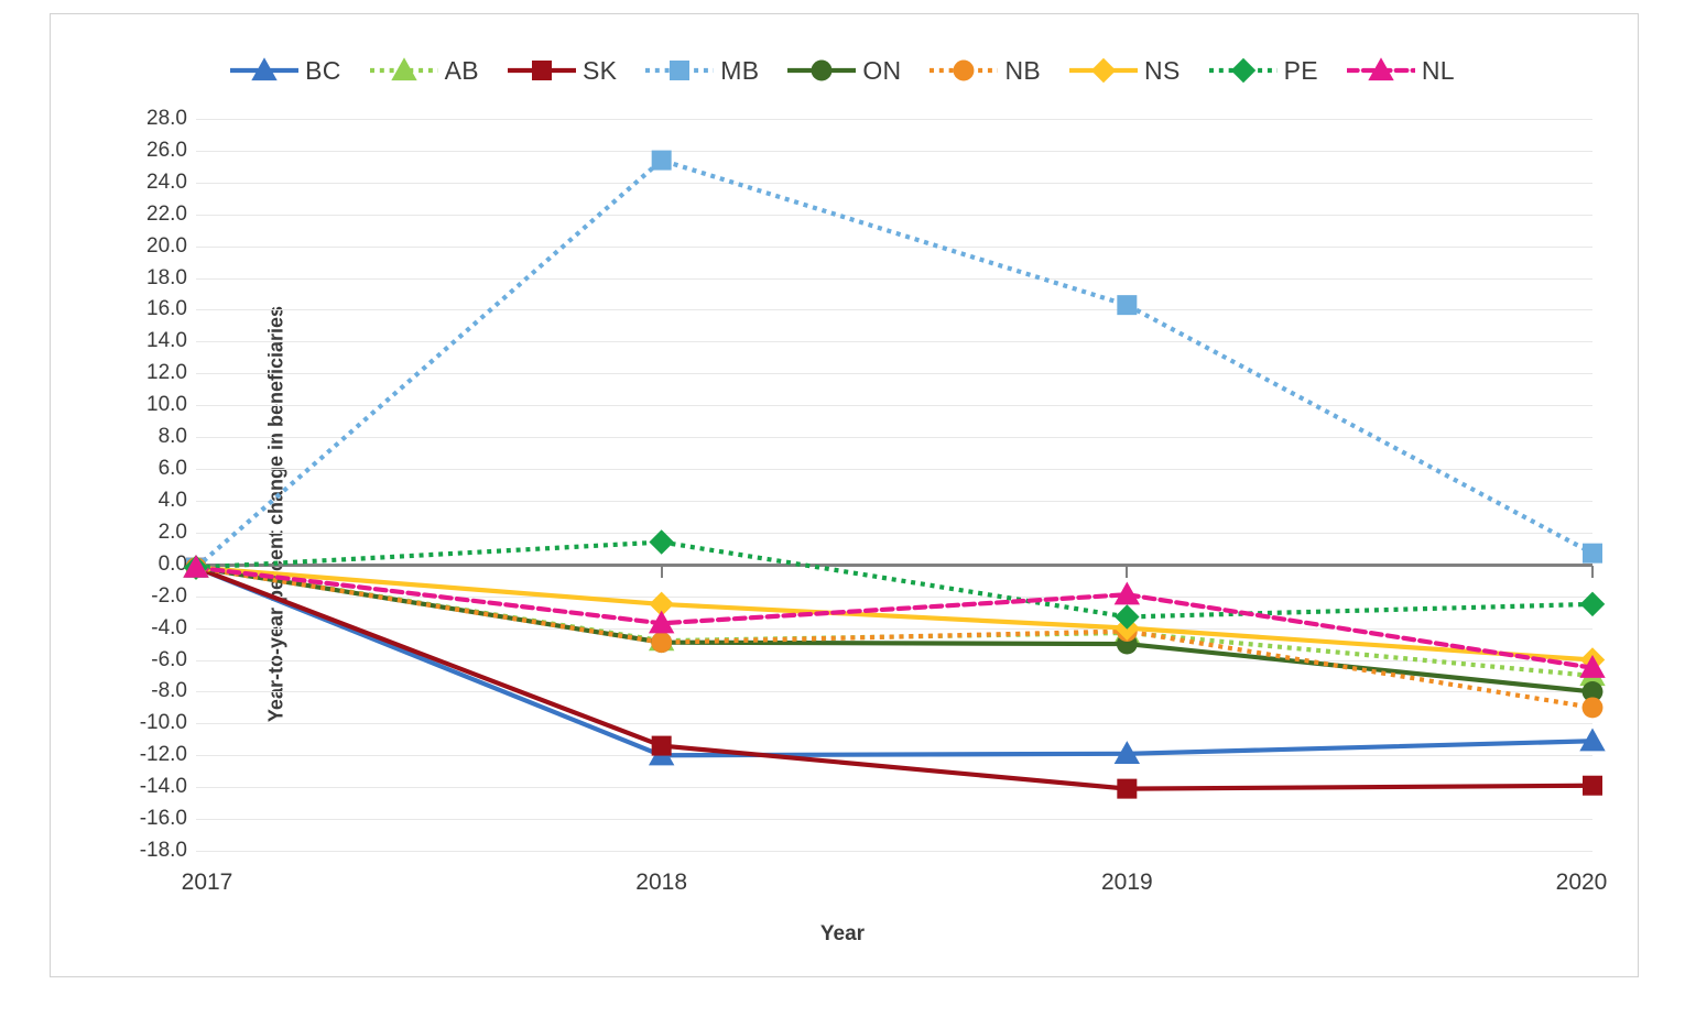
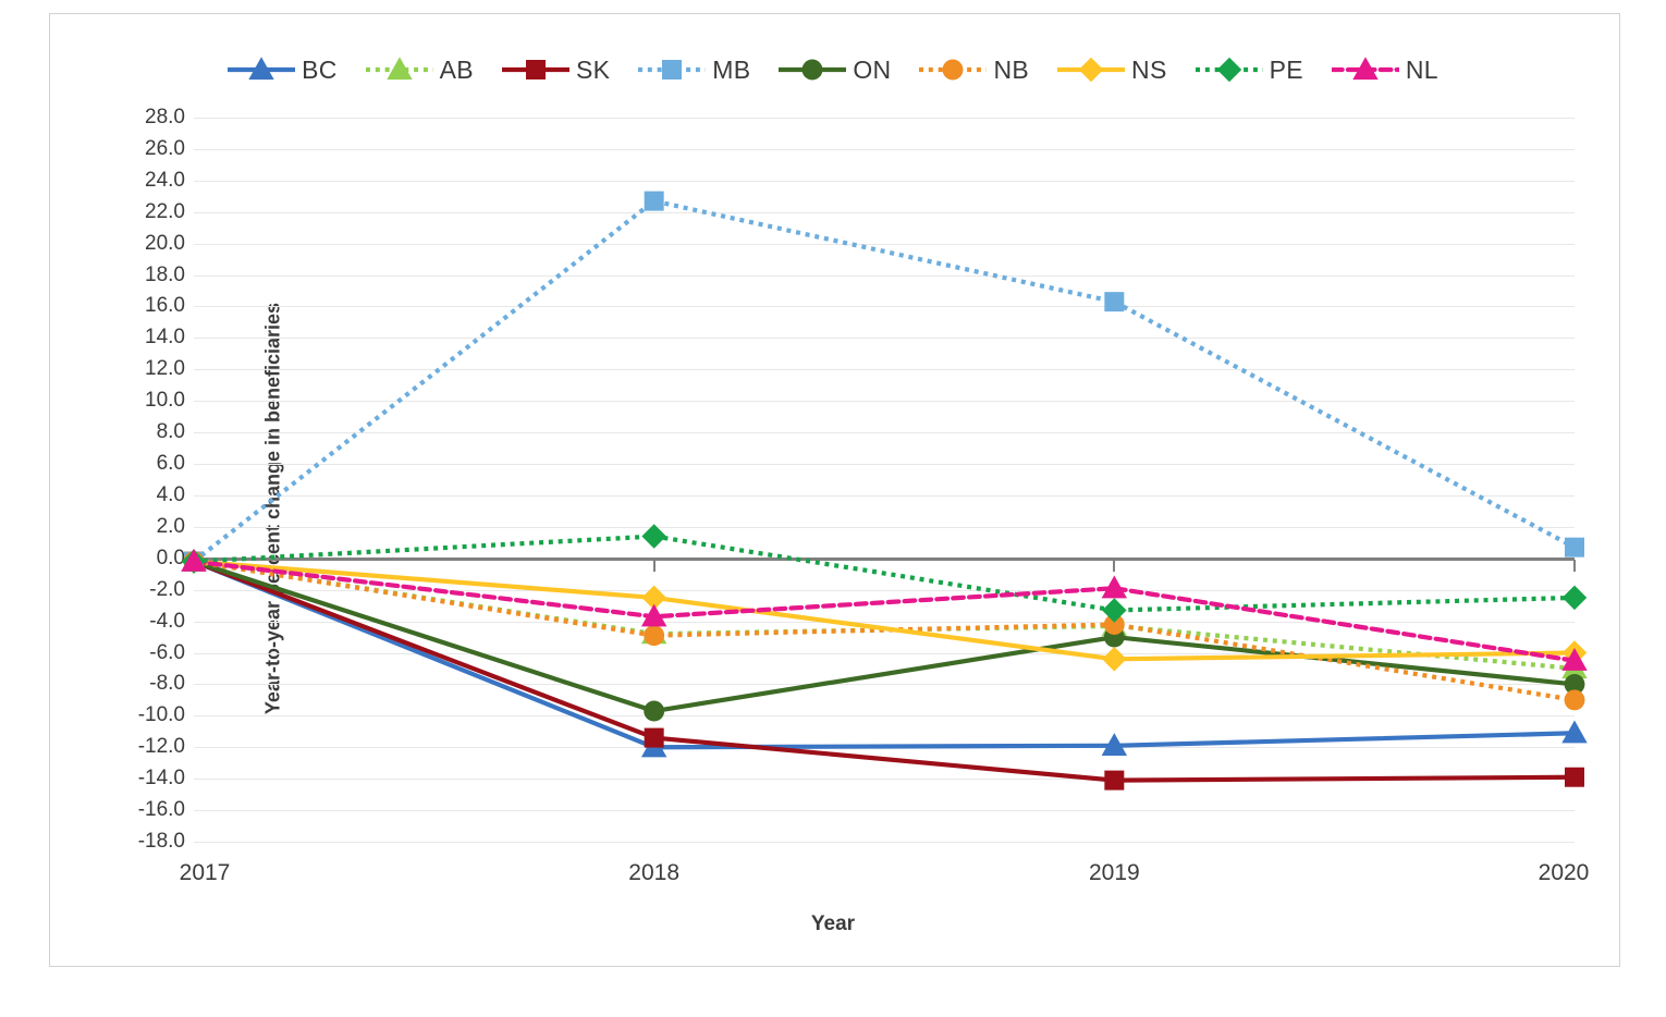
MB/2018: 25.4 -> 22.7
ON/2018: -4.9 -> -9.7
NS/2019: -4.0 -> -6.4
